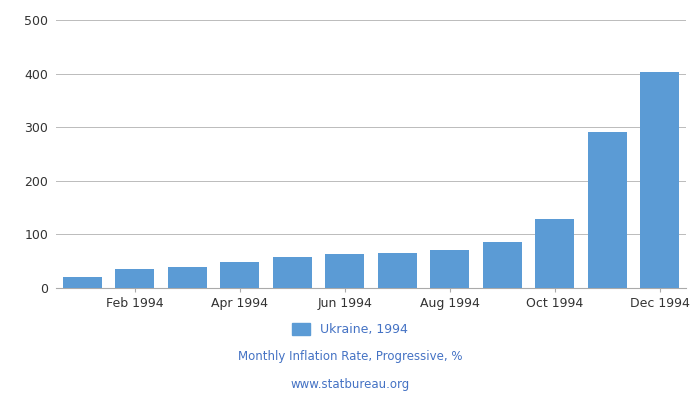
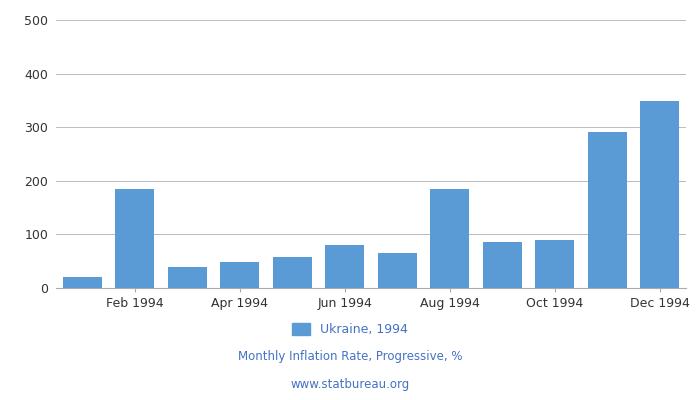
Feb 1994: 35 -> 184
Jun 1994: 63 -> 80
Aug 1994: 70 -> 184
Oct 1994: 128 -> 90
Dec 1994: 403 -> 348
